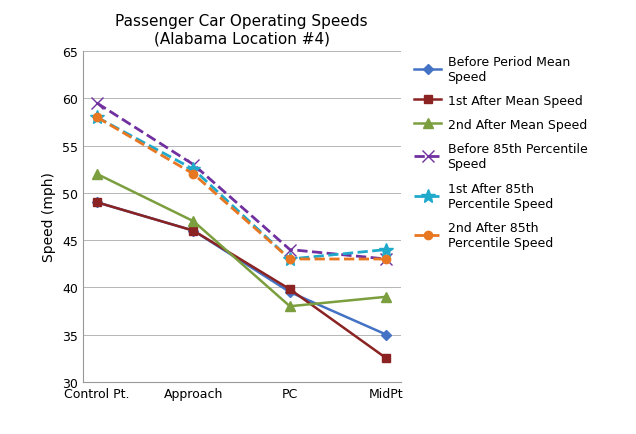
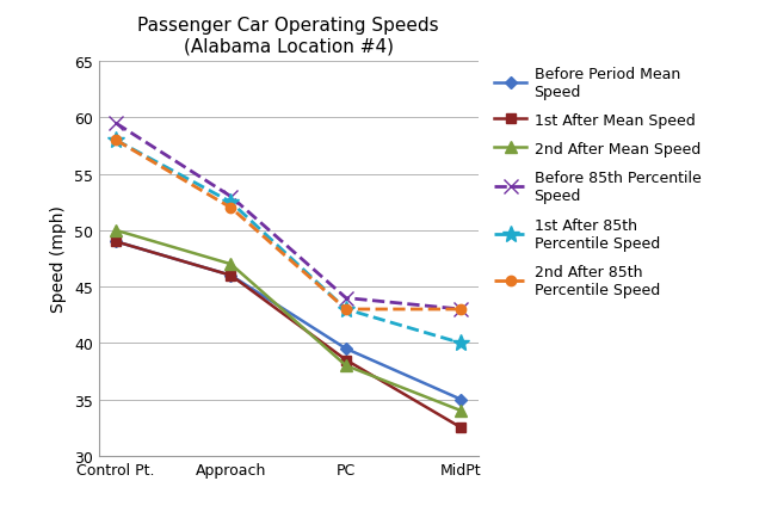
2nd After Mean Speed/Control Pt.: 52 -> 50
1st After Mean Speed/PC: 39.8 -> 38.5
2nd After Mean Speed/MidPt: 39 -> 34
1st After 85th Percentile Speed/MidPt: 44.0 -> 40.0
